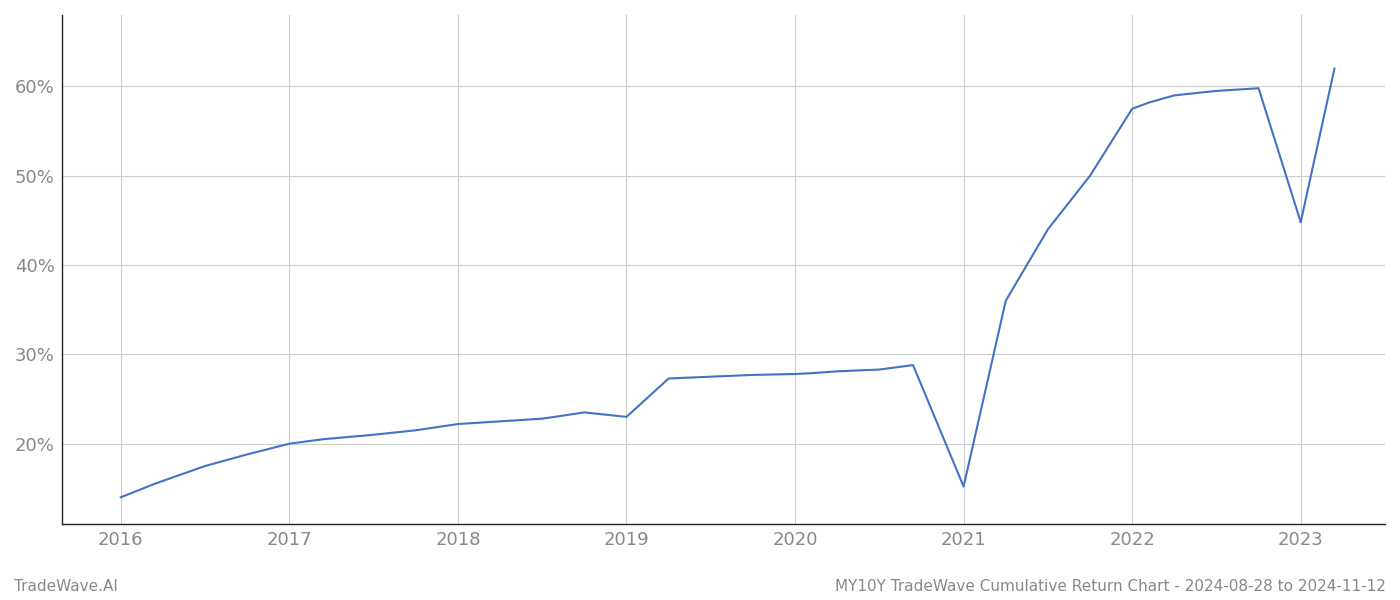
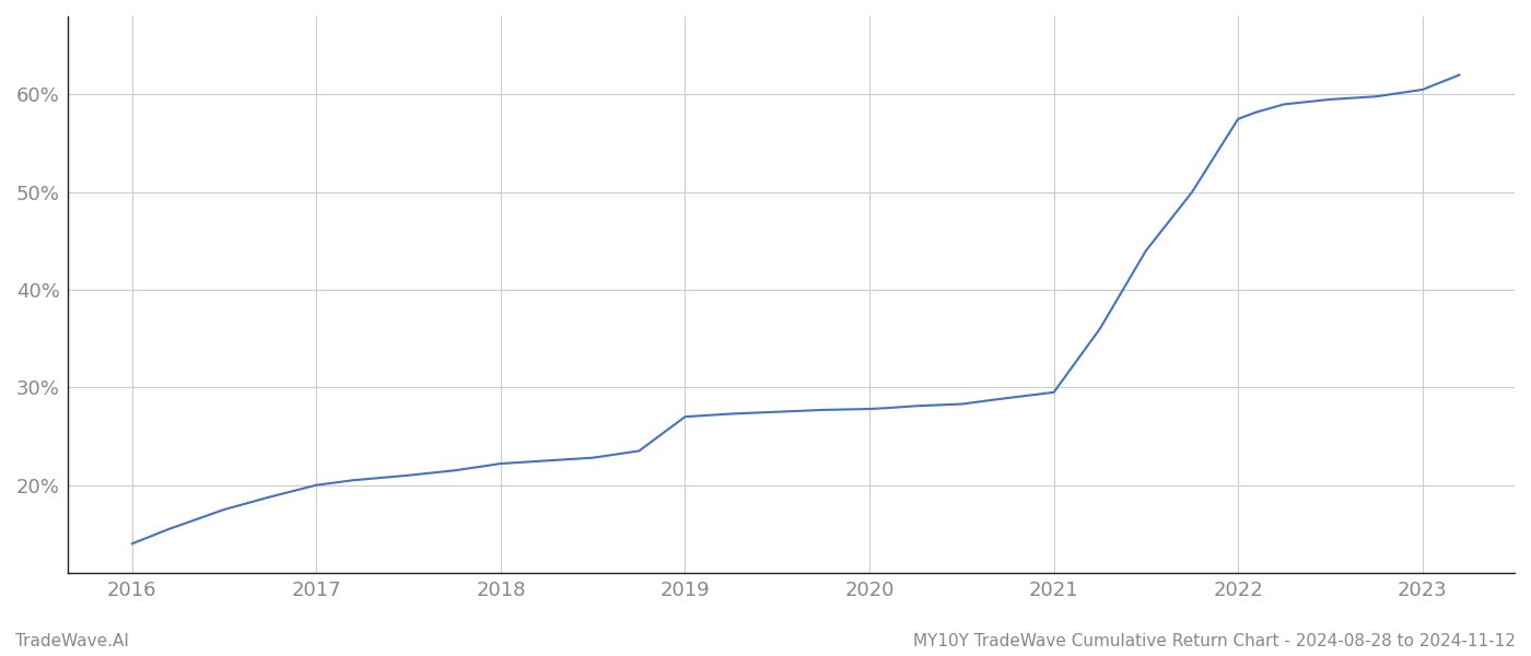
2019: 23.0% -> 27.0%
2021: 15.2% -> 29.5%
2023: 44.8% -> 60.5%
